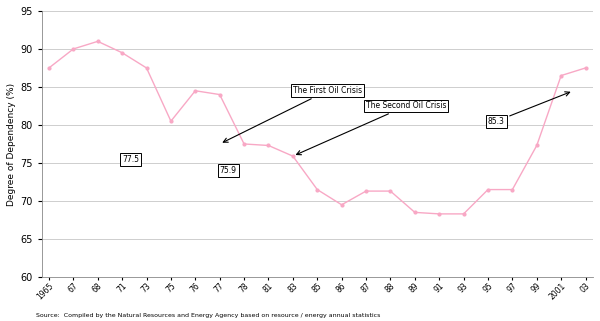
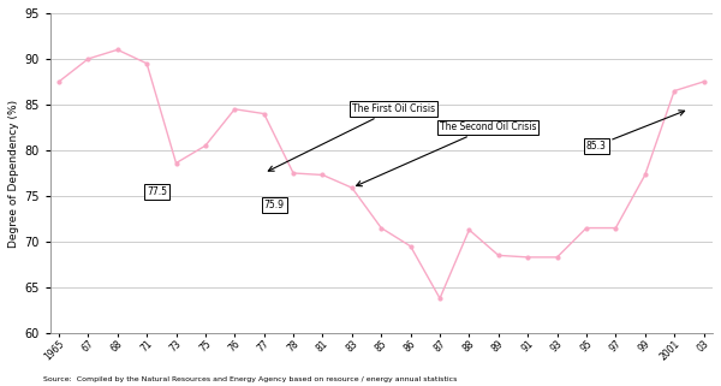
73: 87.5 -> 78.6
87: 71.3 -> 63.8
